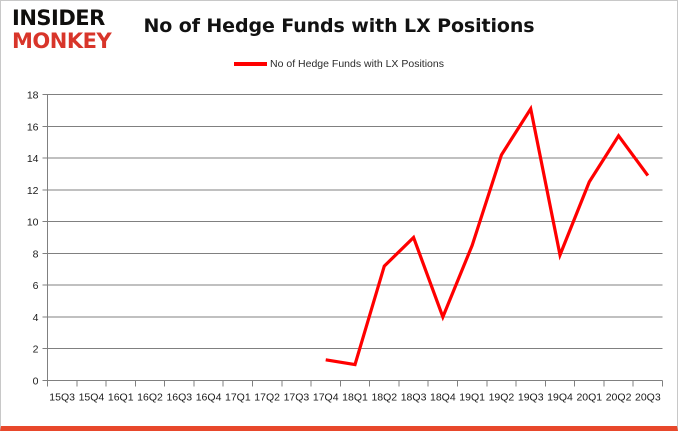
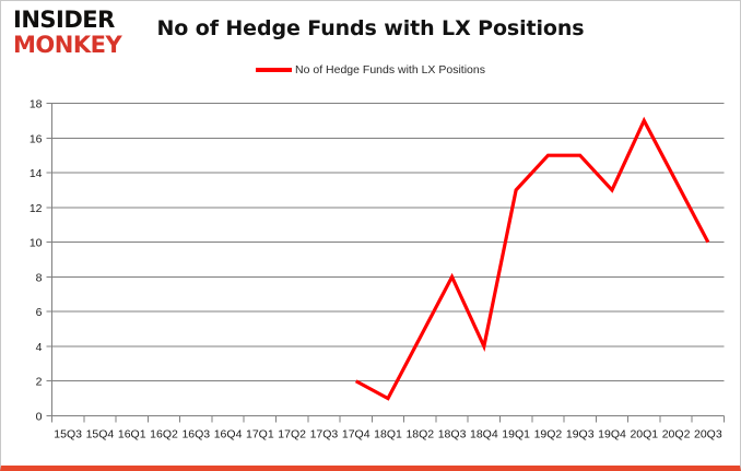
17Q4: 1.3 -> 2.0
18Q2: 7.2 -> 4.5
18Q3: 9.0 -> 8.0
19Q1: 8.5 -> 13.0
19Q2: 14.2 -> 15.0
19Q3: 17.1 -> 15.0
19Q4: 7.9 -> 13.0
20Q1: 12.5 -> 17.0
20Q2: 15.4 -> 13.5
20Q3: 12.9 -> 10.0
